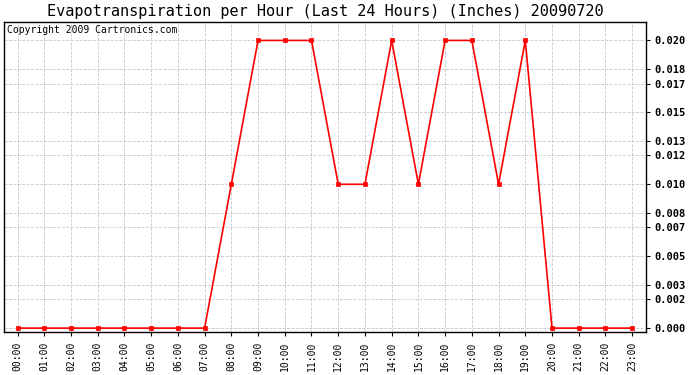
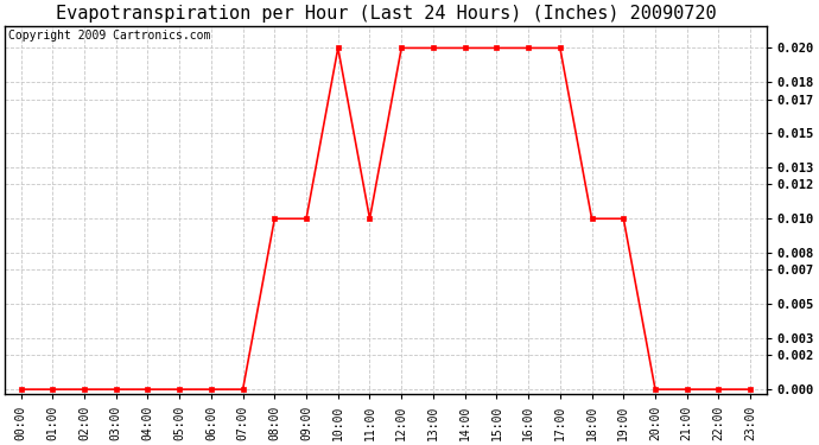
09:00: 0.02 -> 0.01
11:00: 0.02 -> 0.01
12:00: 0.01 -> 0.02
13:00: 0.01 -> 0.02
15:00: 0.01 -> 0.02
19:00: 0.02 -> 0.01
